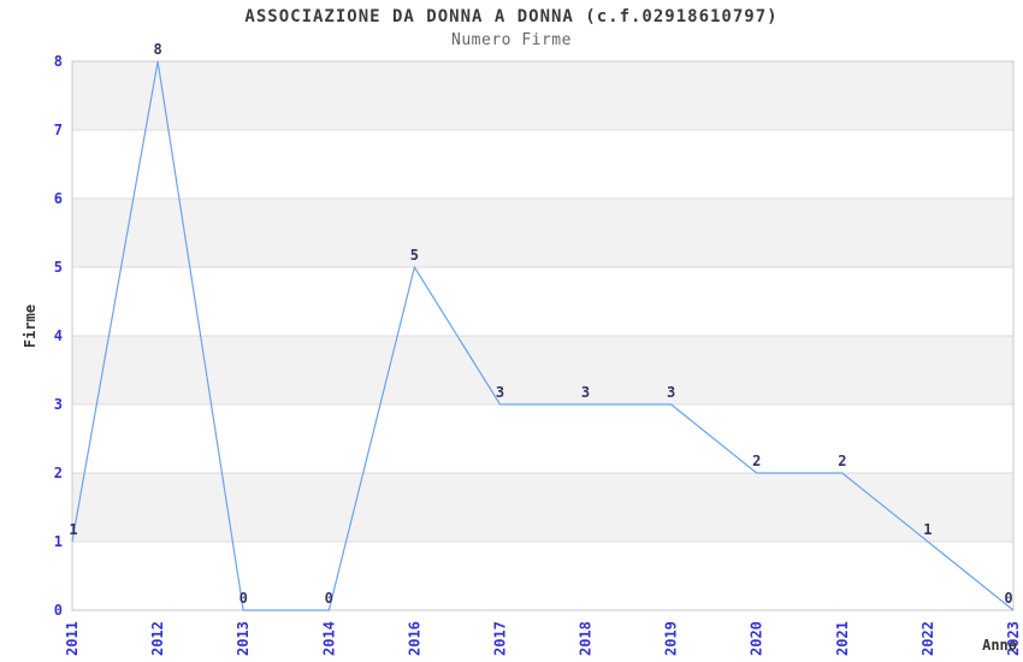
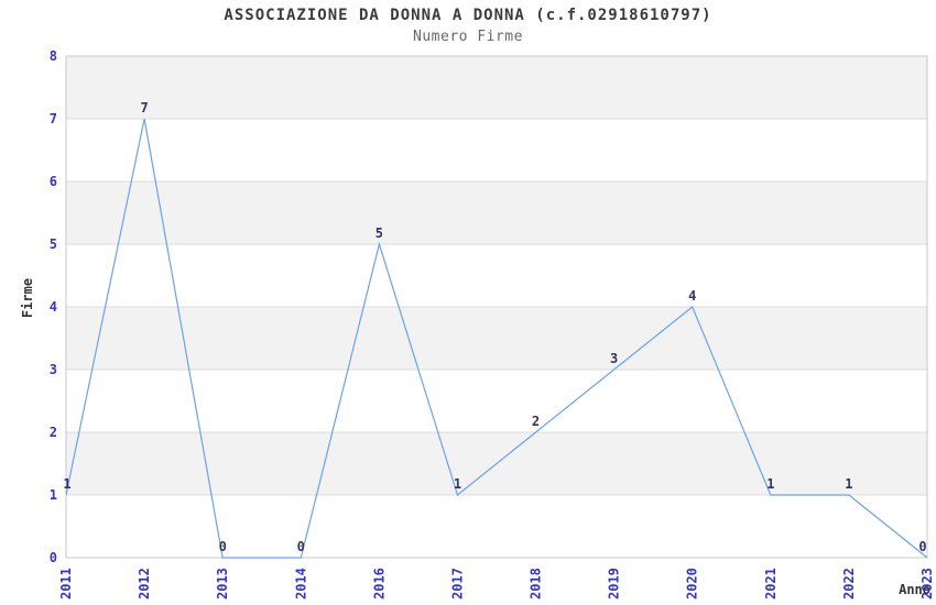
2012: 8 -> 7
2017: 3 -> 1
2018: 3 -> 2
2020: 2 -> 4
2021: 2 -> 1
